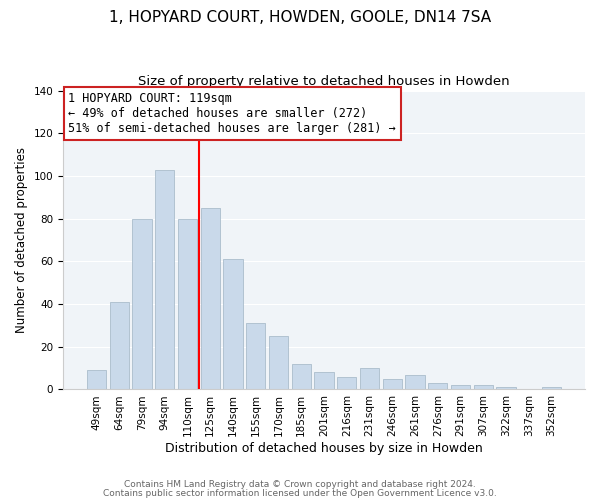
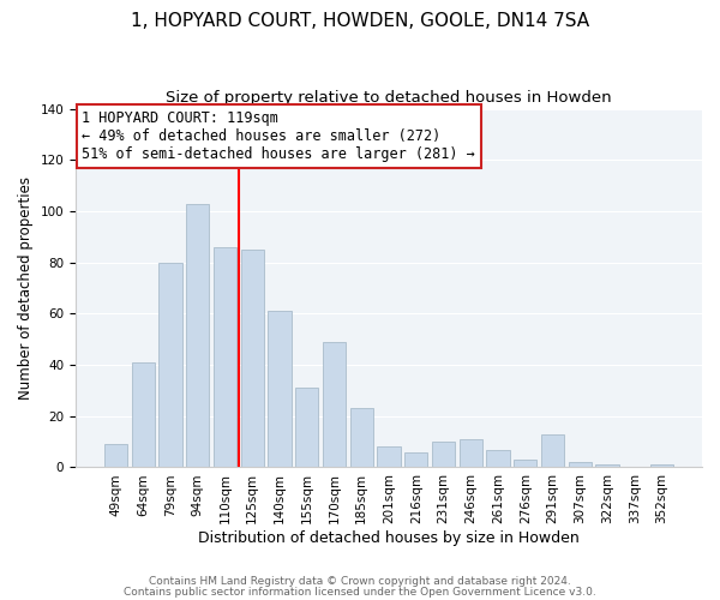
110sqm: 80 -> 86
170sqm: 25 -> 49
185sqm: 12 -> 23
246sqm: 5 -> 11
291sqm: 2 -> 13
